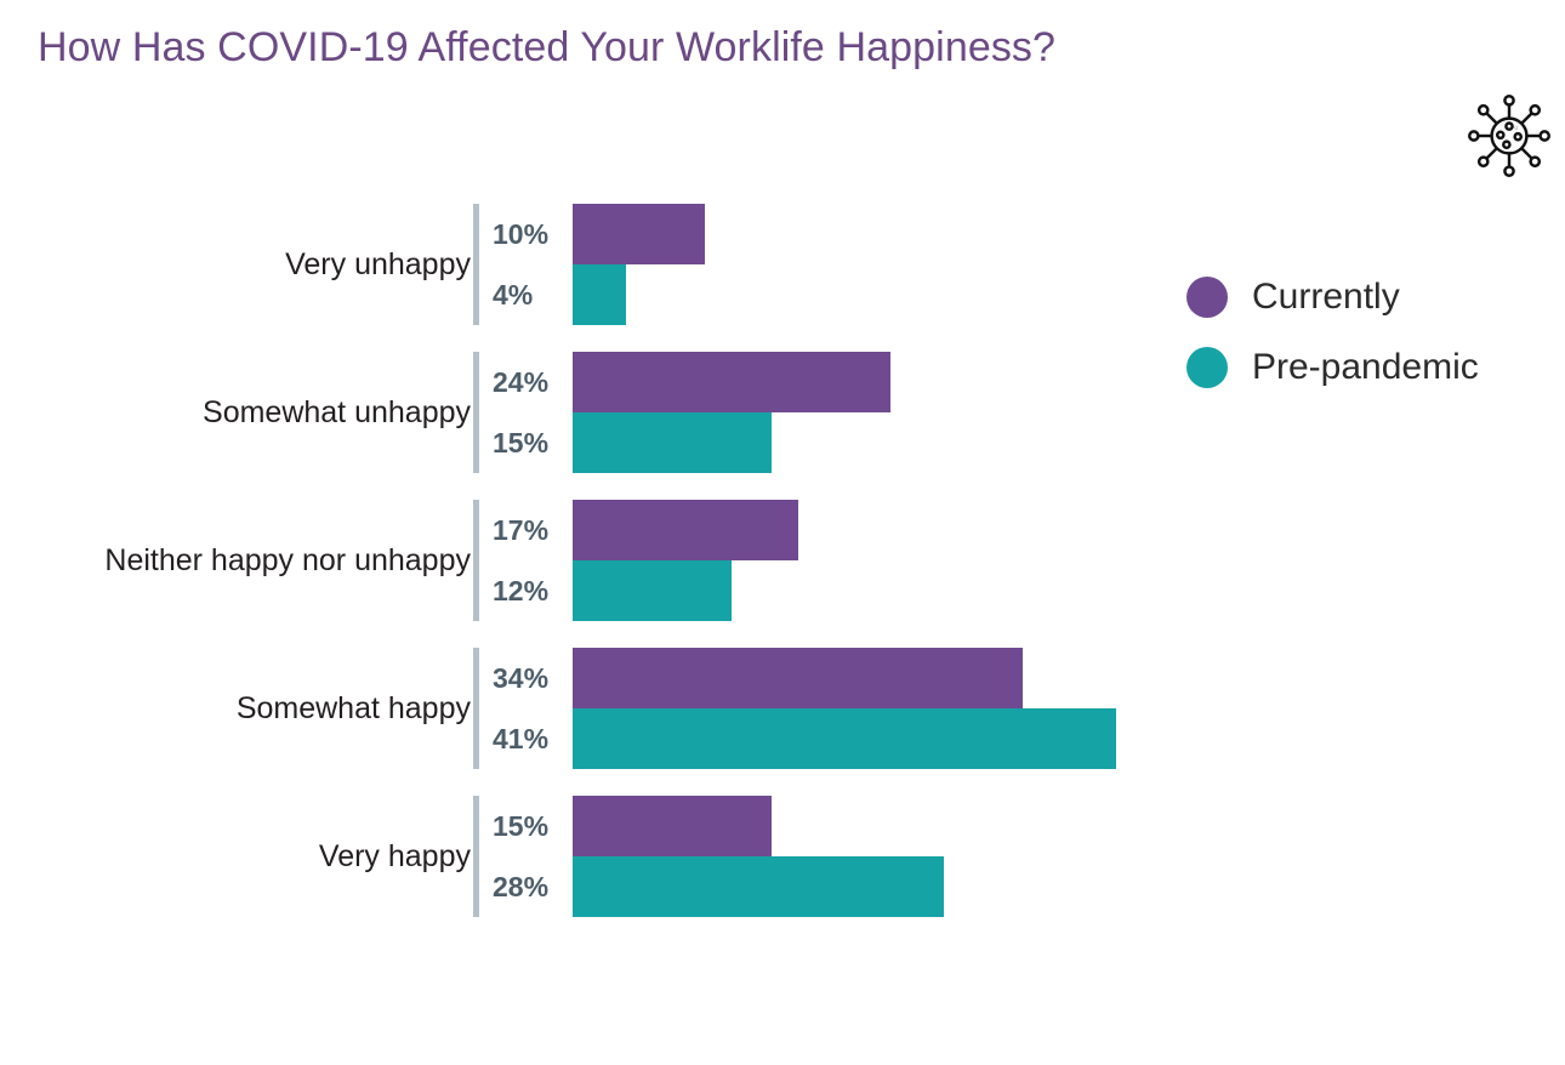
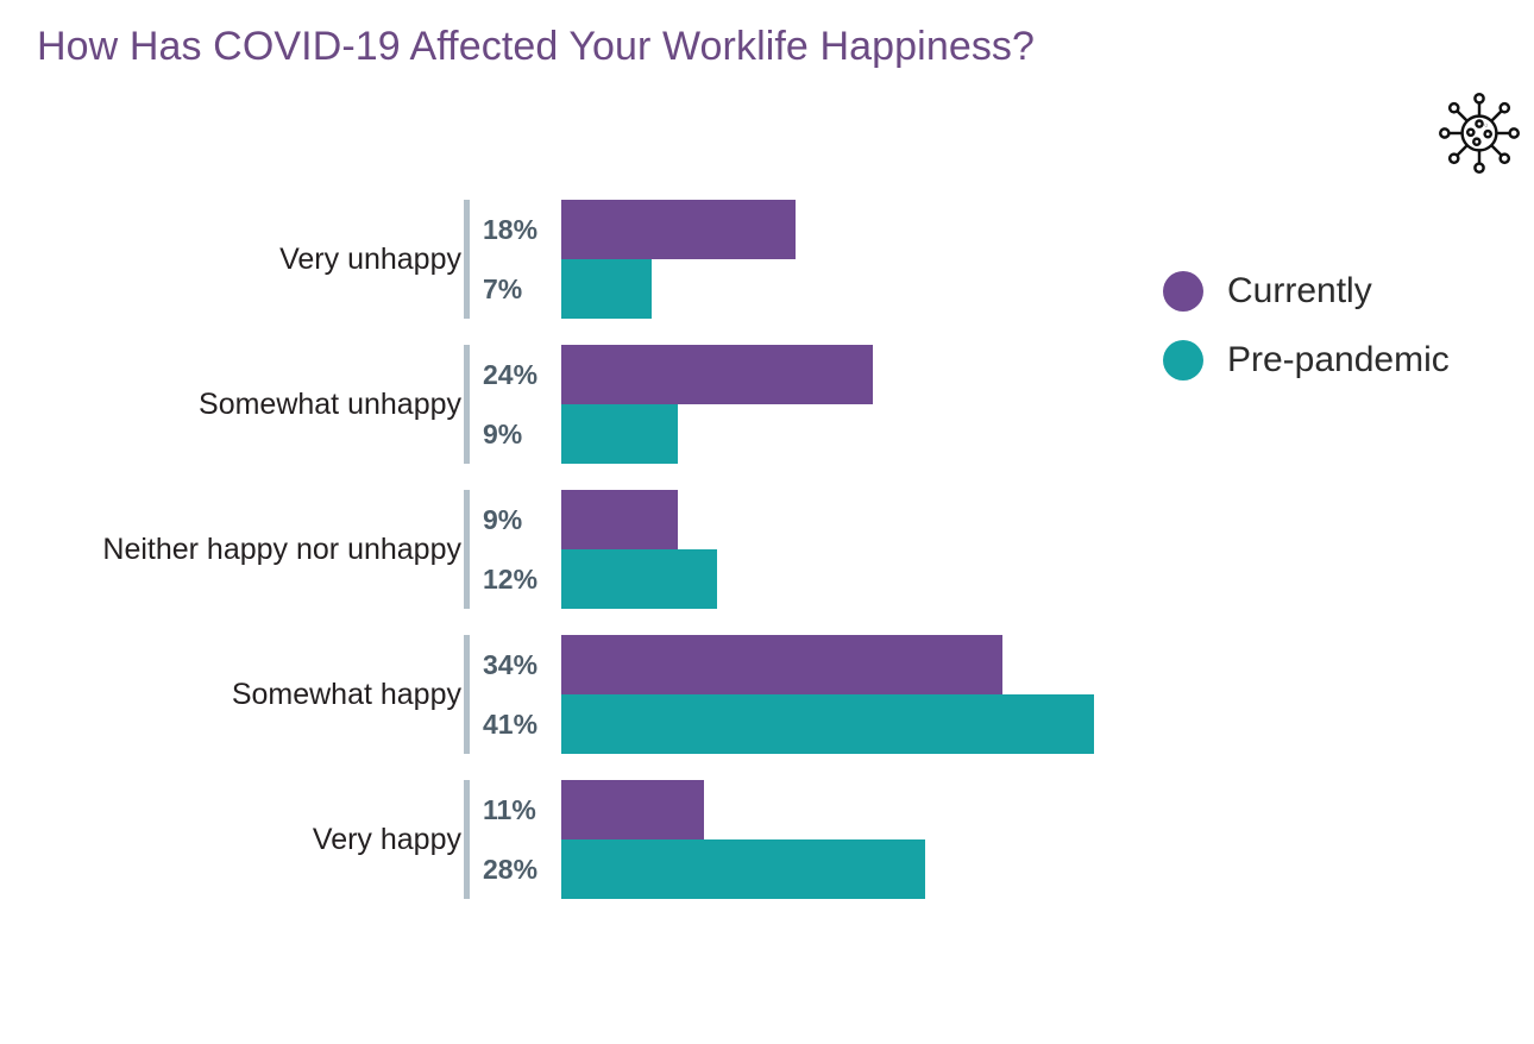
Currently/Very unhappy: 10% -> 18%
Pre-pandemic/Very unhappy: 4% -> 7%
Pre-pandemic/Somewhat unhappy: 15% -> 9%
Currently/Neither happy nor unhappy: 17% -> 9%
Currently/Very happy: 15% -> 11%
